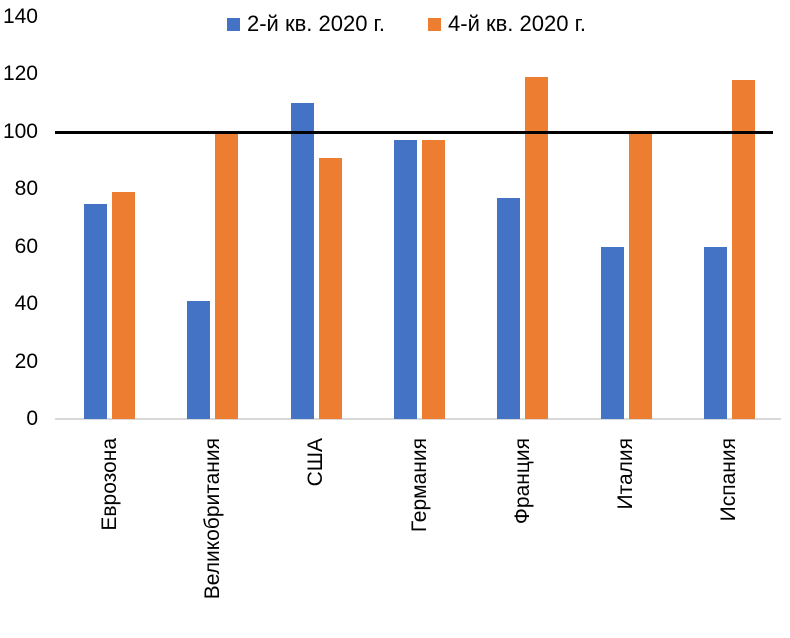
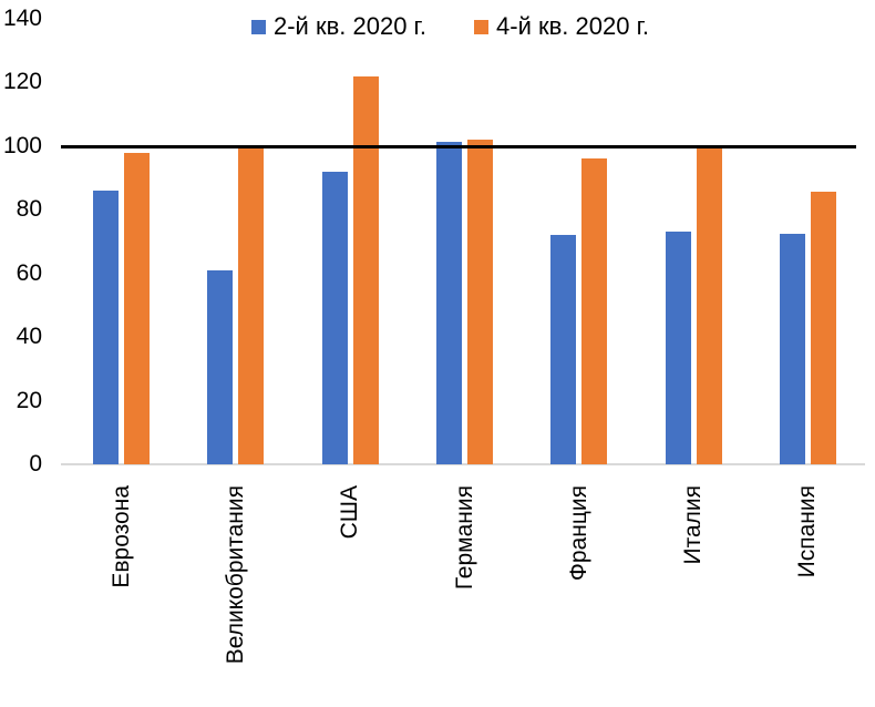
2-й кв. 2020 г./Еврозона: 75 -> 86
4-й кв. 2020 г./Еврозона: 79 -> 98
2-й кв. 2020 г./Великобритания: 41 -> 61
2-й кв. 2020 г./США: 110 -> 92
4-й кв. 2020 г./США: 91 -> 122
2-й кв. 2020 г./Германия: 97 -> 102
4-й кв. 2020 г./Германия: 97 -> 102
2-й кв. 2020 г./Франция: 77 -> 72
4-й кв. 2020 г./Франция: 119 -> 96
2-й кв. 2020 г./Италия: 60 -> 73
2-й кв. 2020 г./Испания: 60 -> 72
4-й кв. 2020 г./Испания: 118 -> 86
